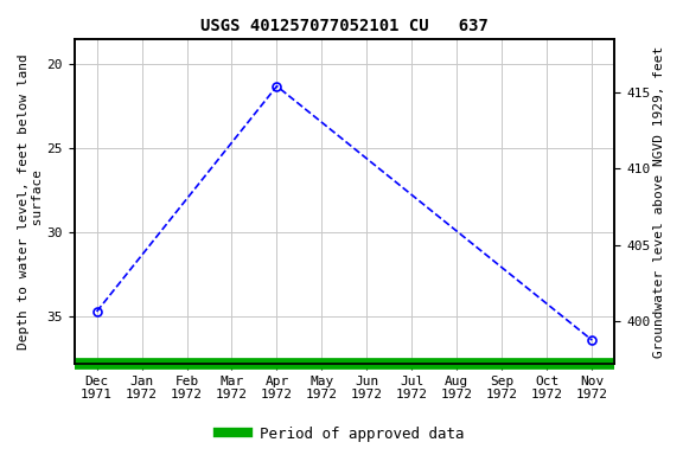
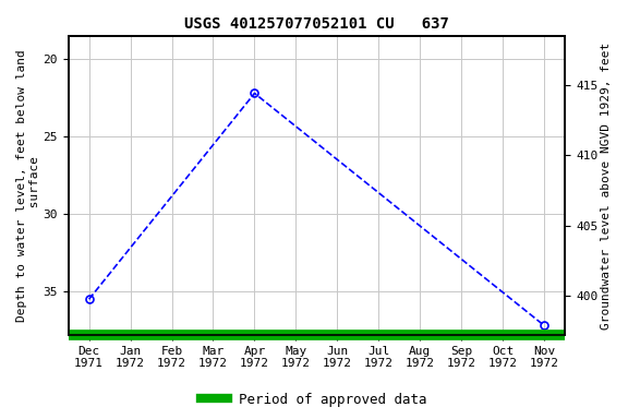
Dec 1971: 34.7 -> 35.5
Apr 1972: 21.3 -> 22.2
Nov 1972: 36.4 -> 37.2
